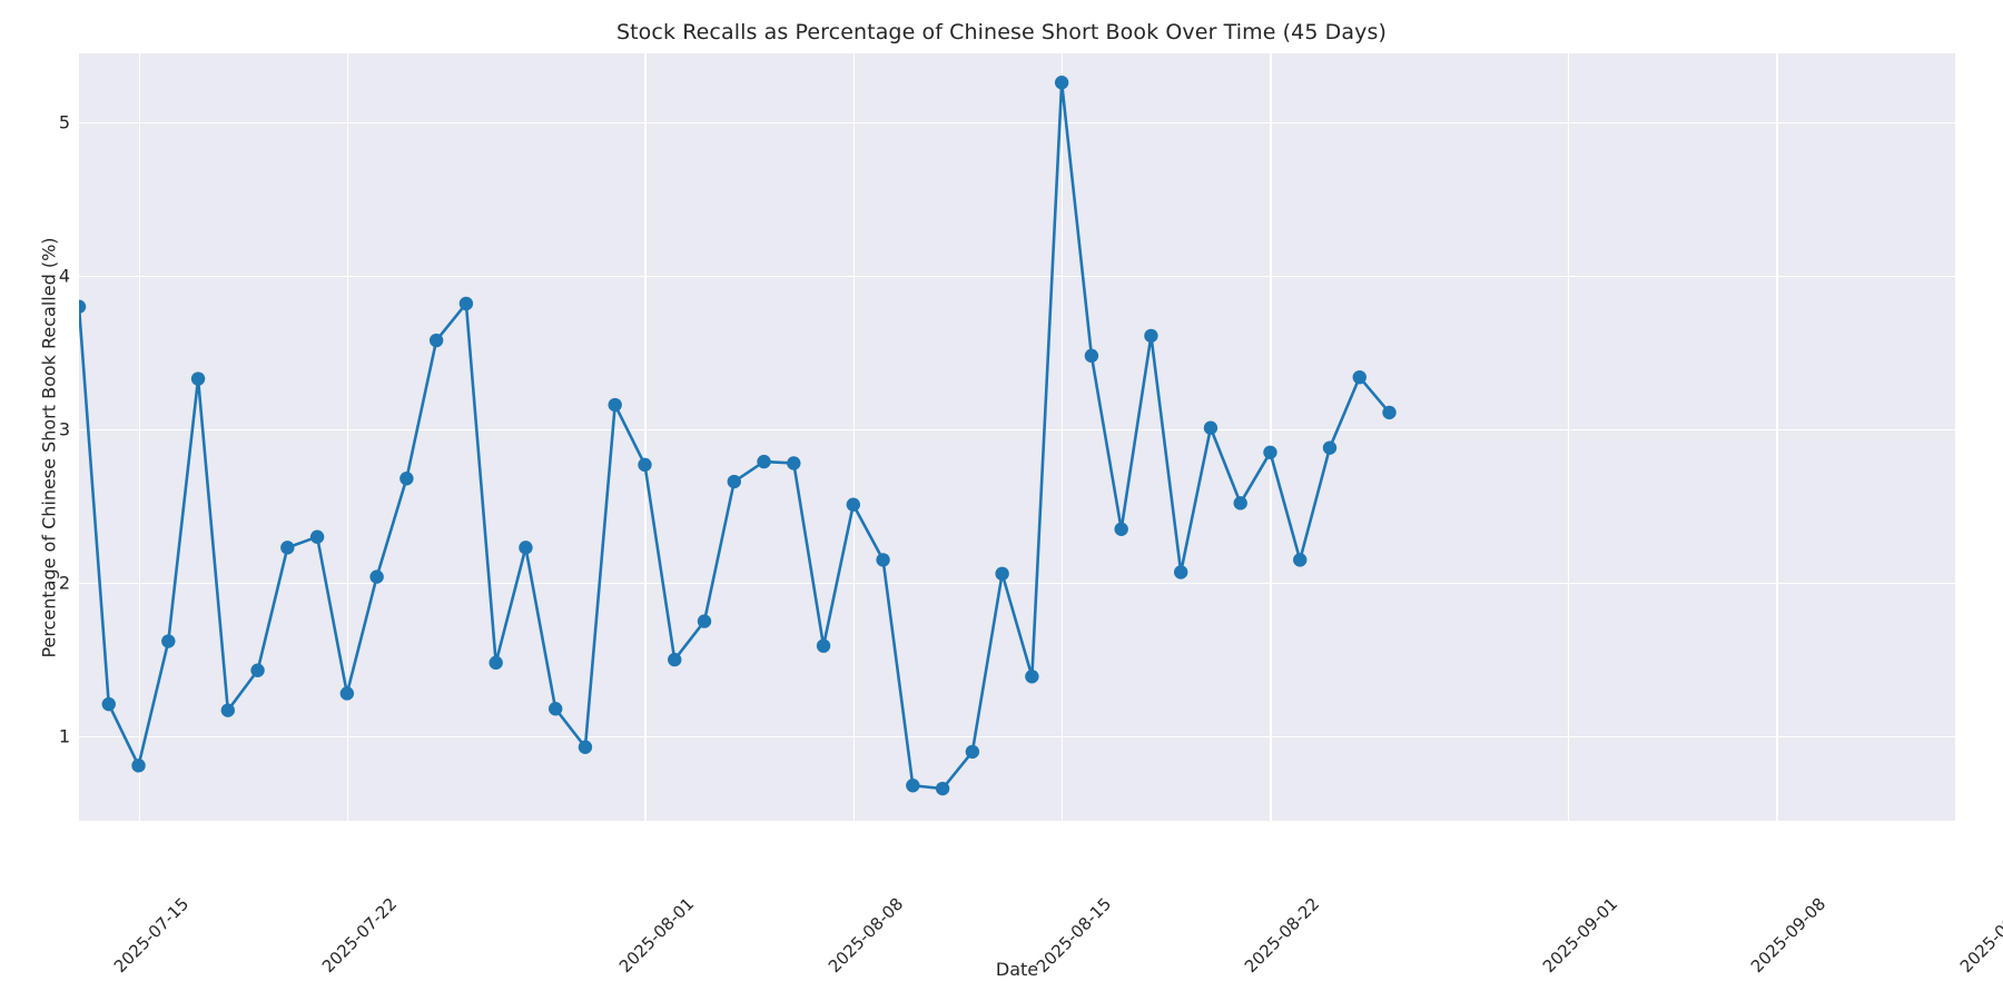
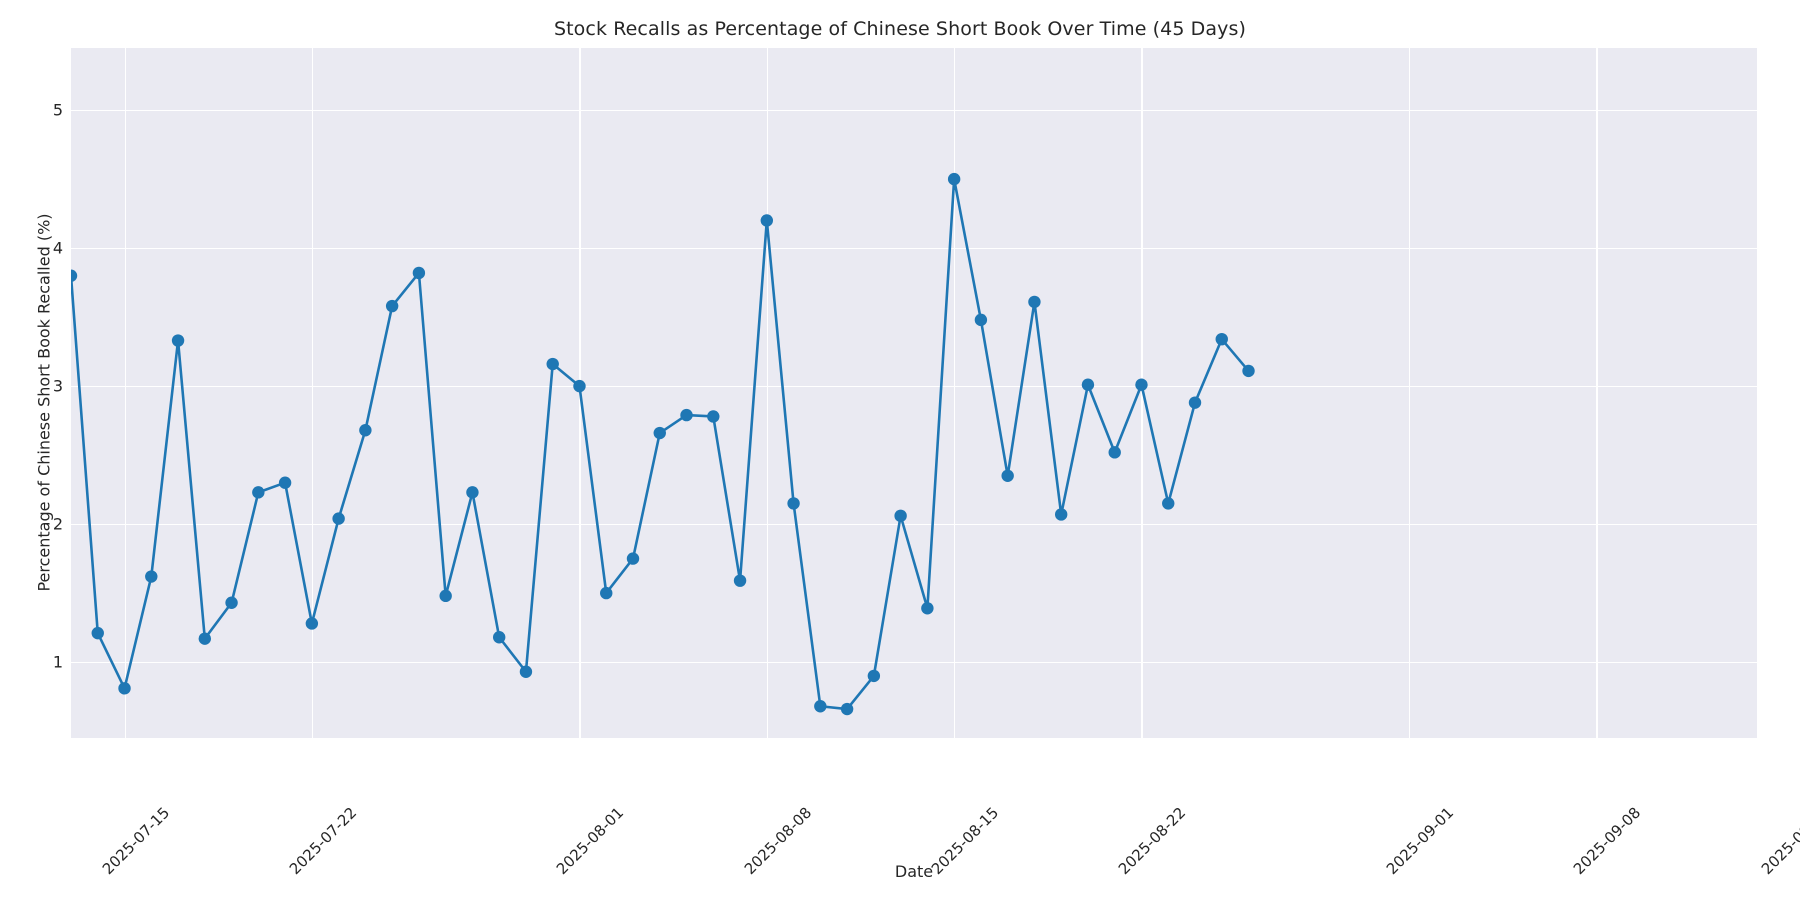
2025-08-01: 2.77 -> 3.00
2025-08-08: 2.51 -> 4.20
2025-08-15: 5.26 -> 4.50
2025-08-22: 2.85 -> 3.01
